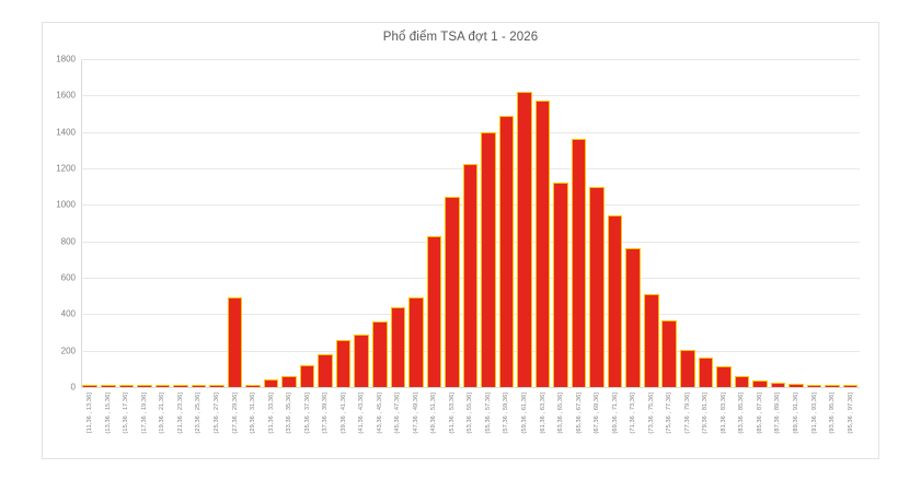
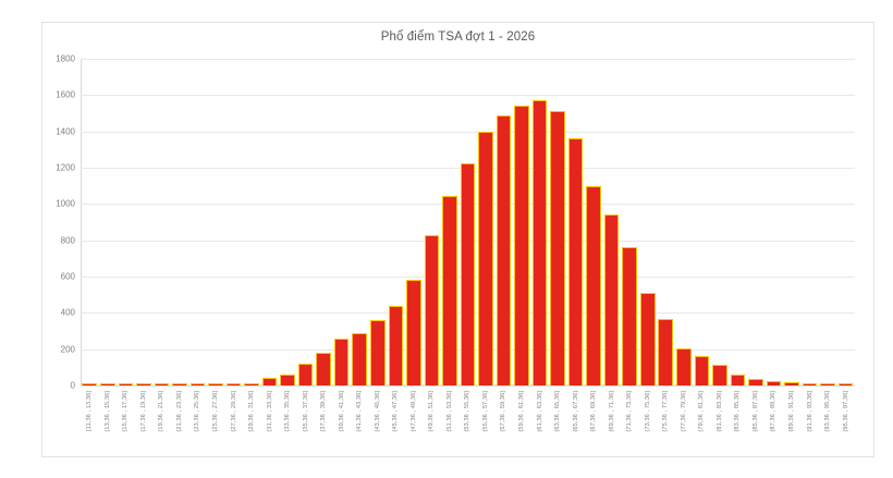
(27,36 , 29,36]: 490 -> 10
(47,36 , 49,36]: 490 -> 580
(59,36 , 61,36]: 1620 -> 1540
(63,36 , 65,36]: 1120 -> 1510
